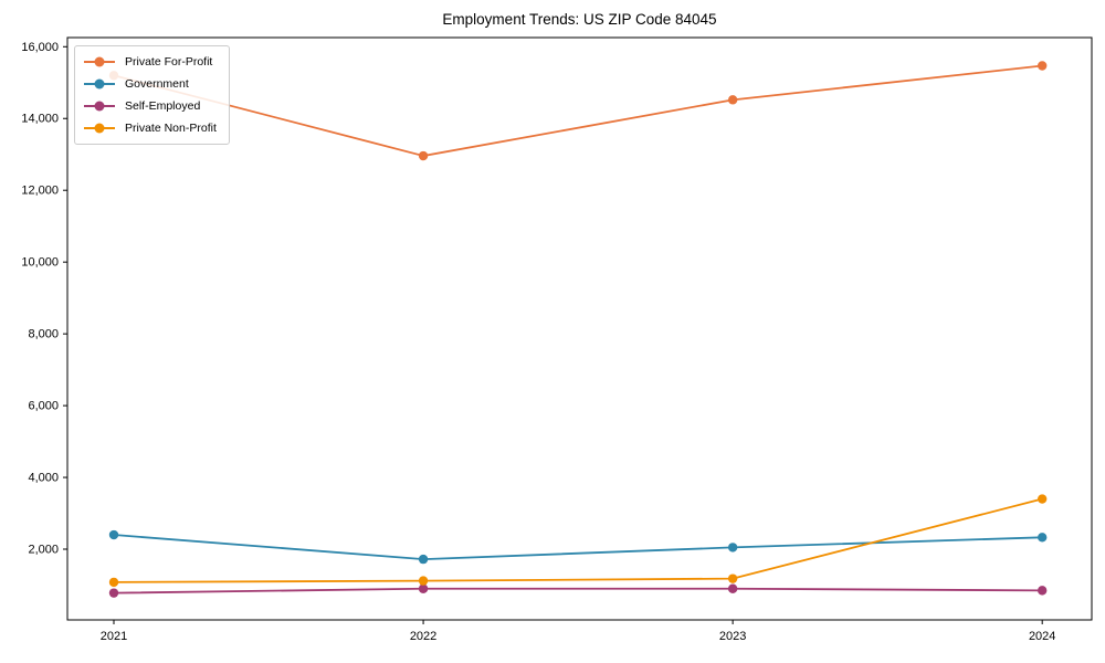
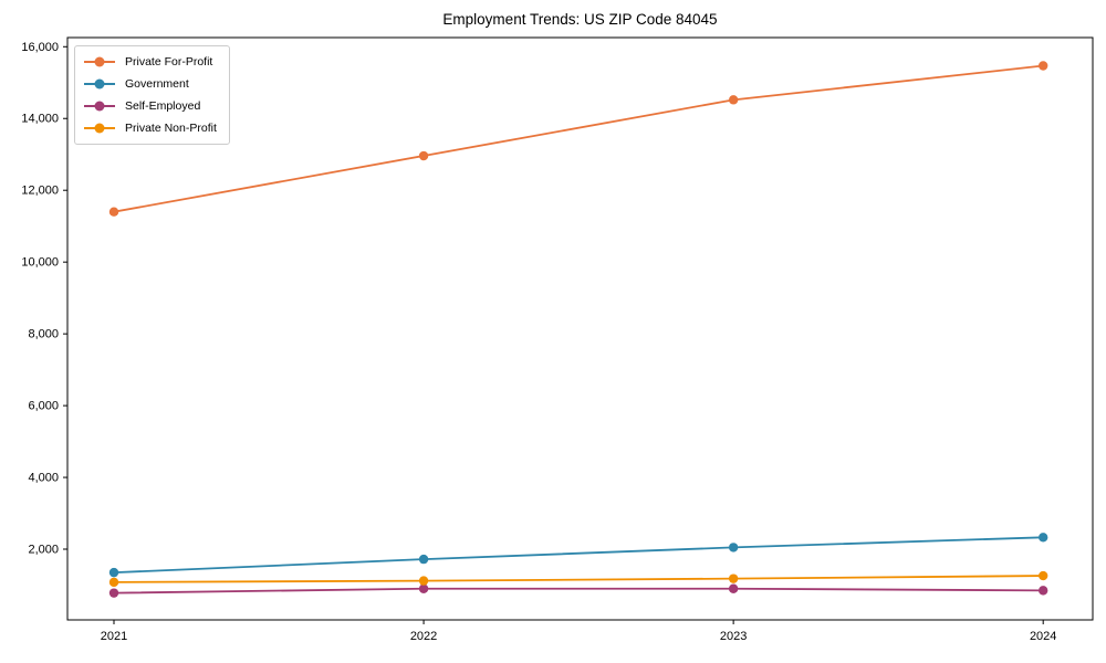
Private For-Profit/2021: 15200 -> 11400
Government/2021: 2400 -> 1400
Private Non-Profit/2024: 3400 -> 1300
